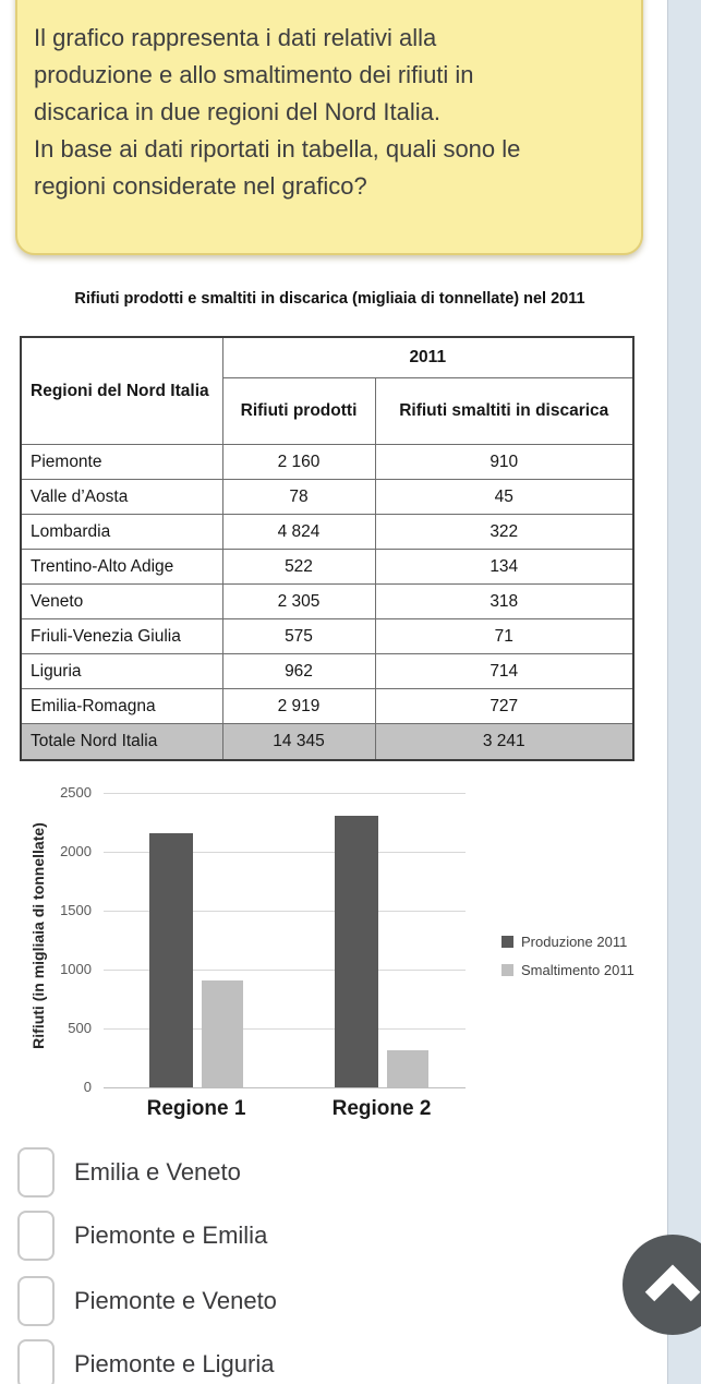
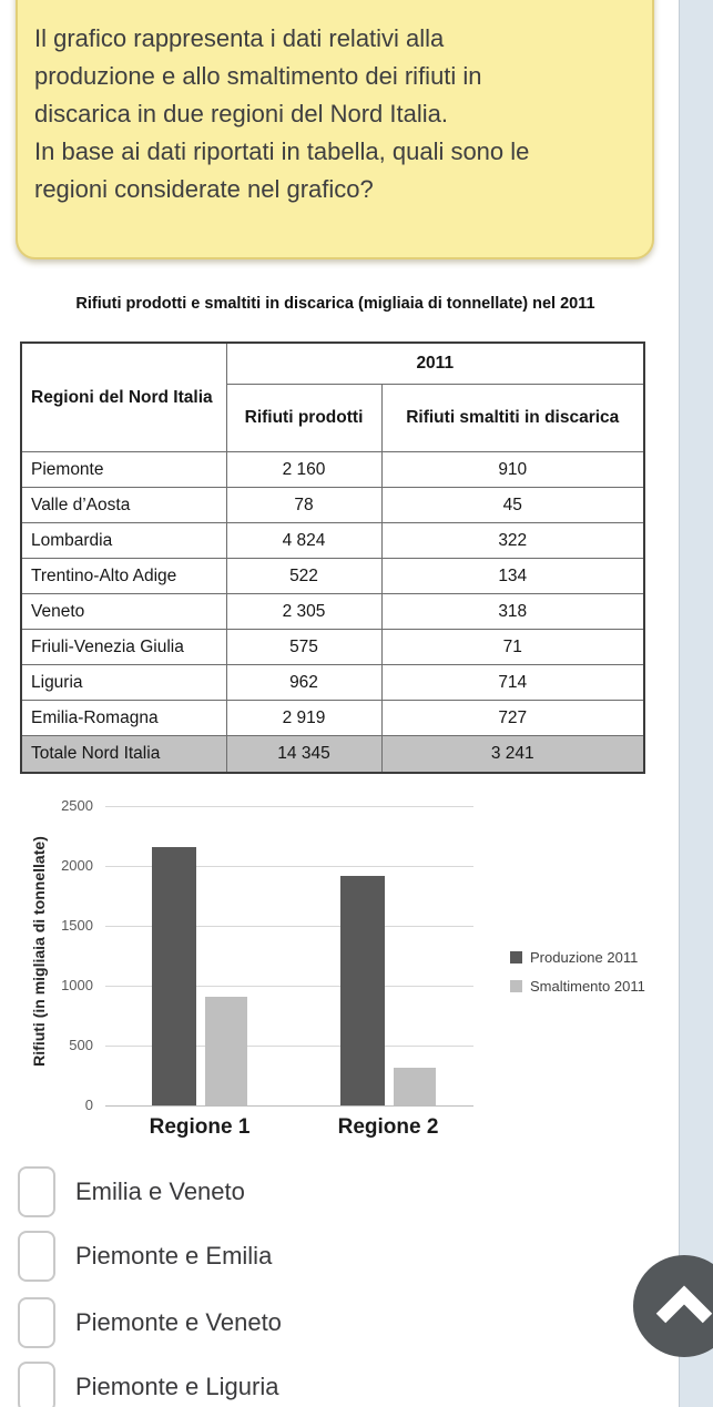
Produzione 2011/Regione 2: 2300 -> 1920
